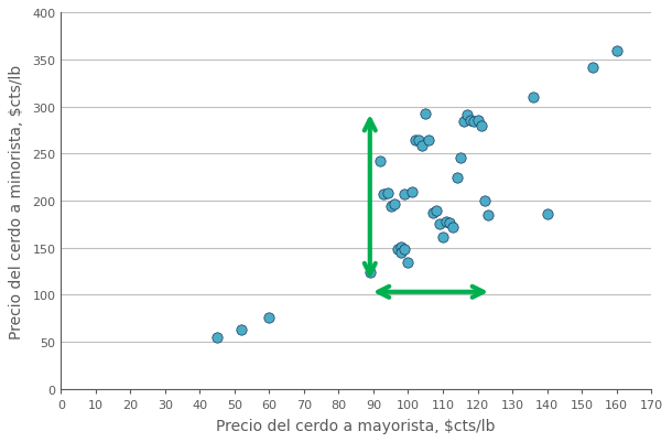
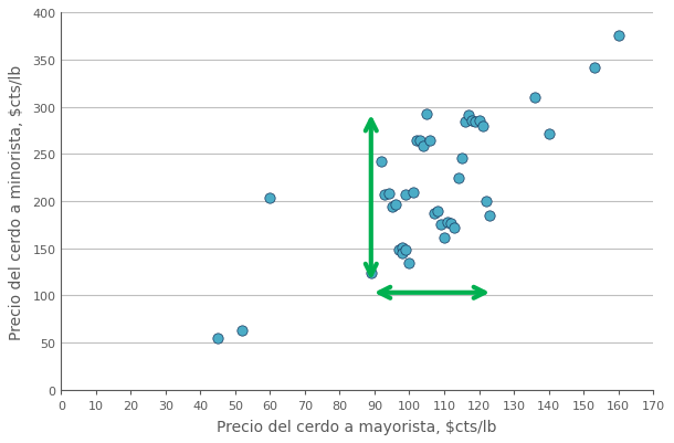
60: 76 -> 204
140: 186 -> 272
160: 359 -> 376
